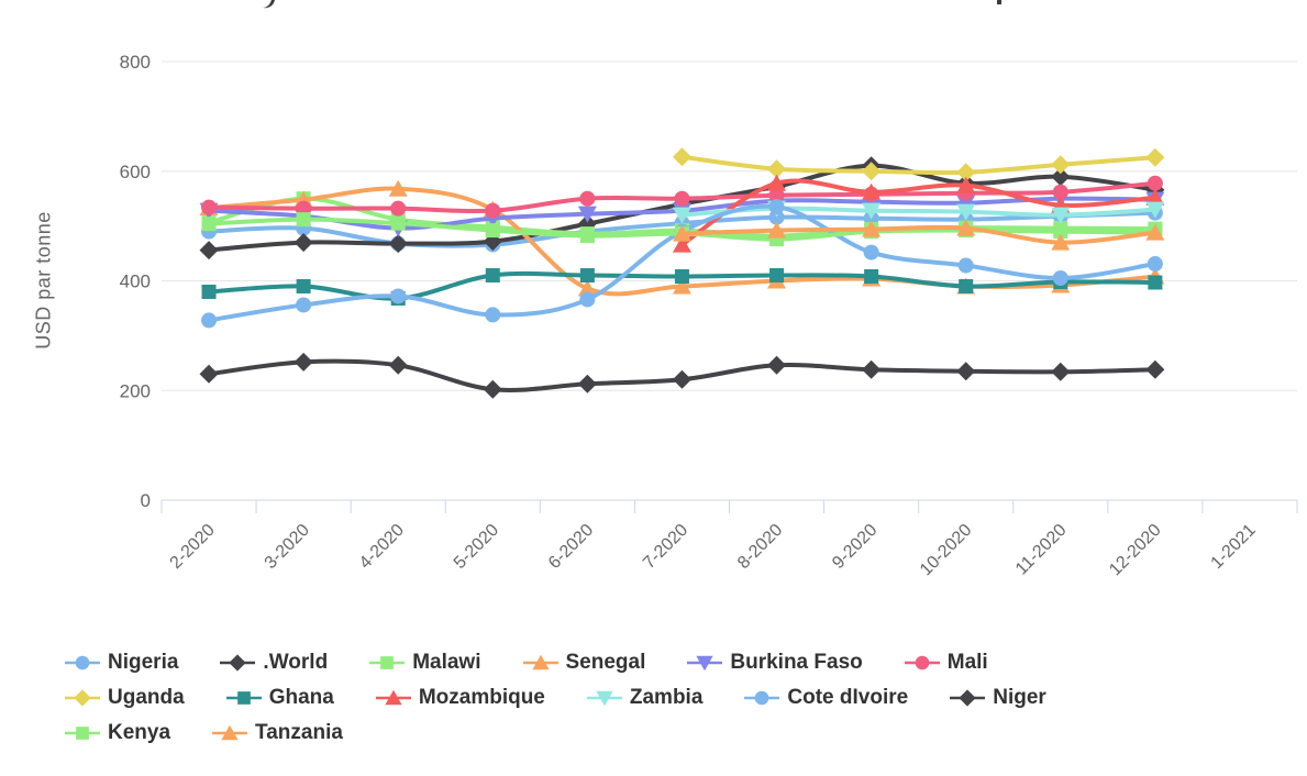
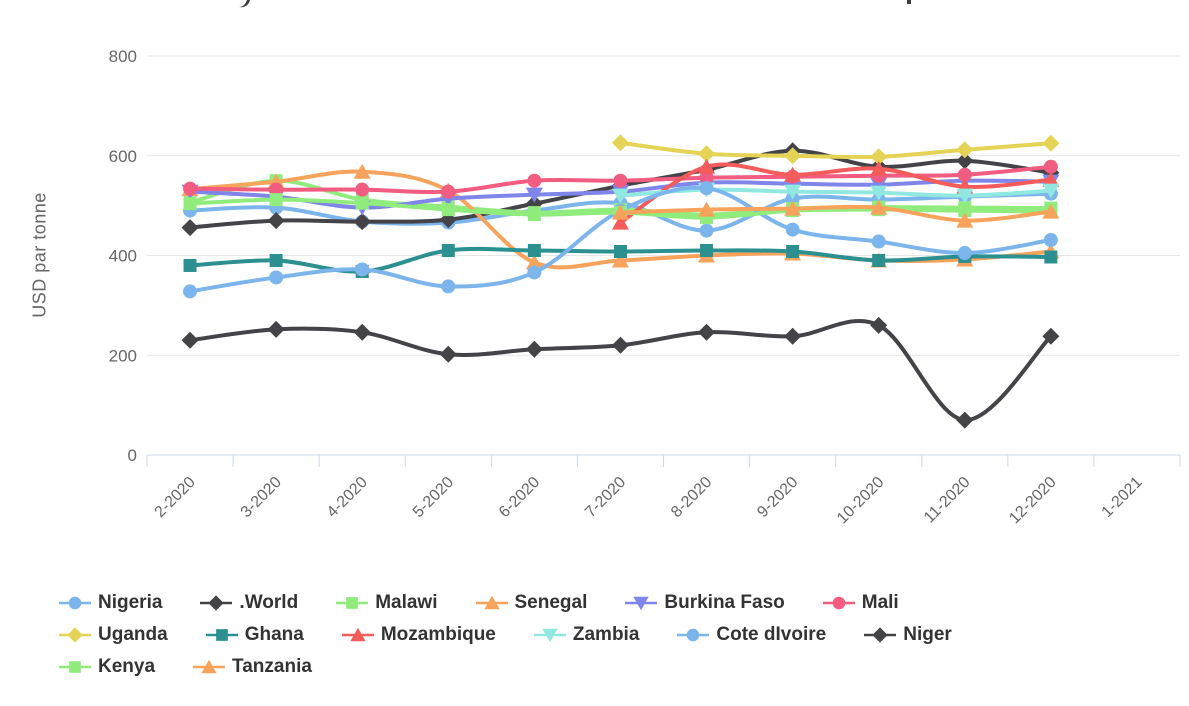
Nigeria/8-2020: 520 -> 450
Niger/10-2020: 240 -> 260
Niger/11-2020: 230 -> 70
